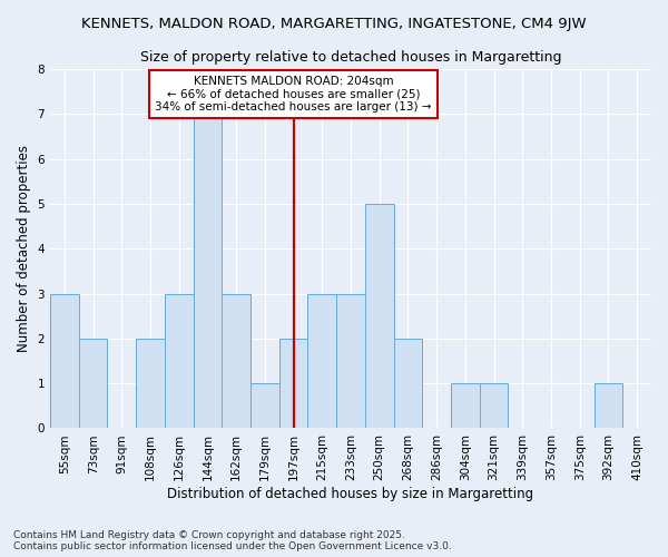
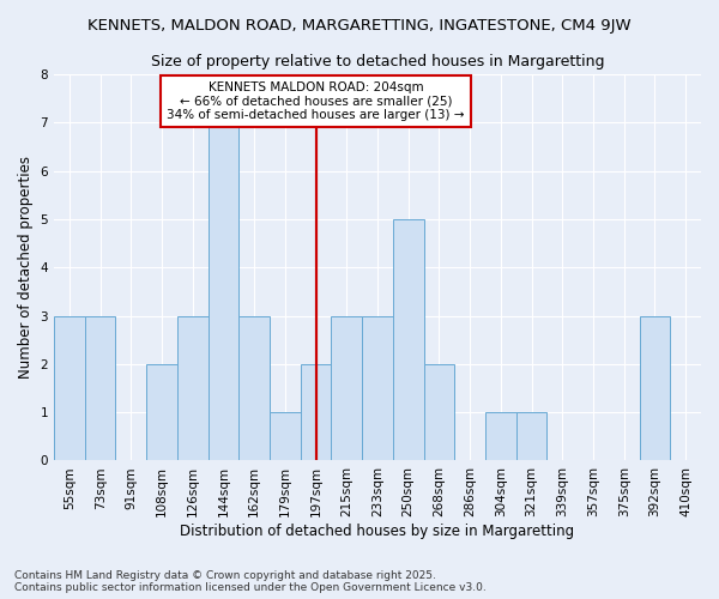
73sqm: 2 -> 3
392sqm: 1 -> 3
